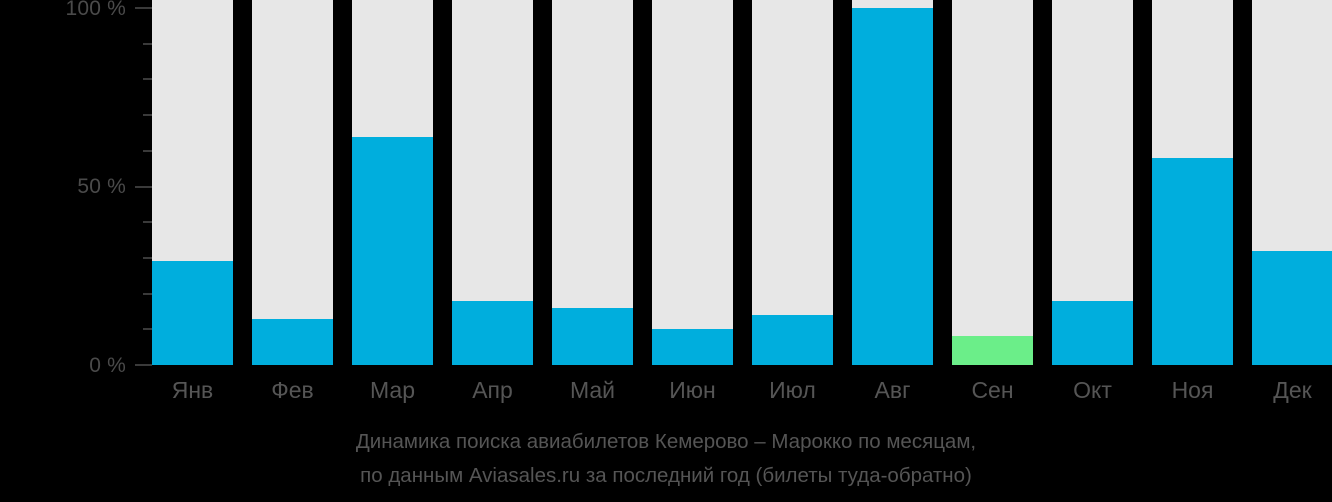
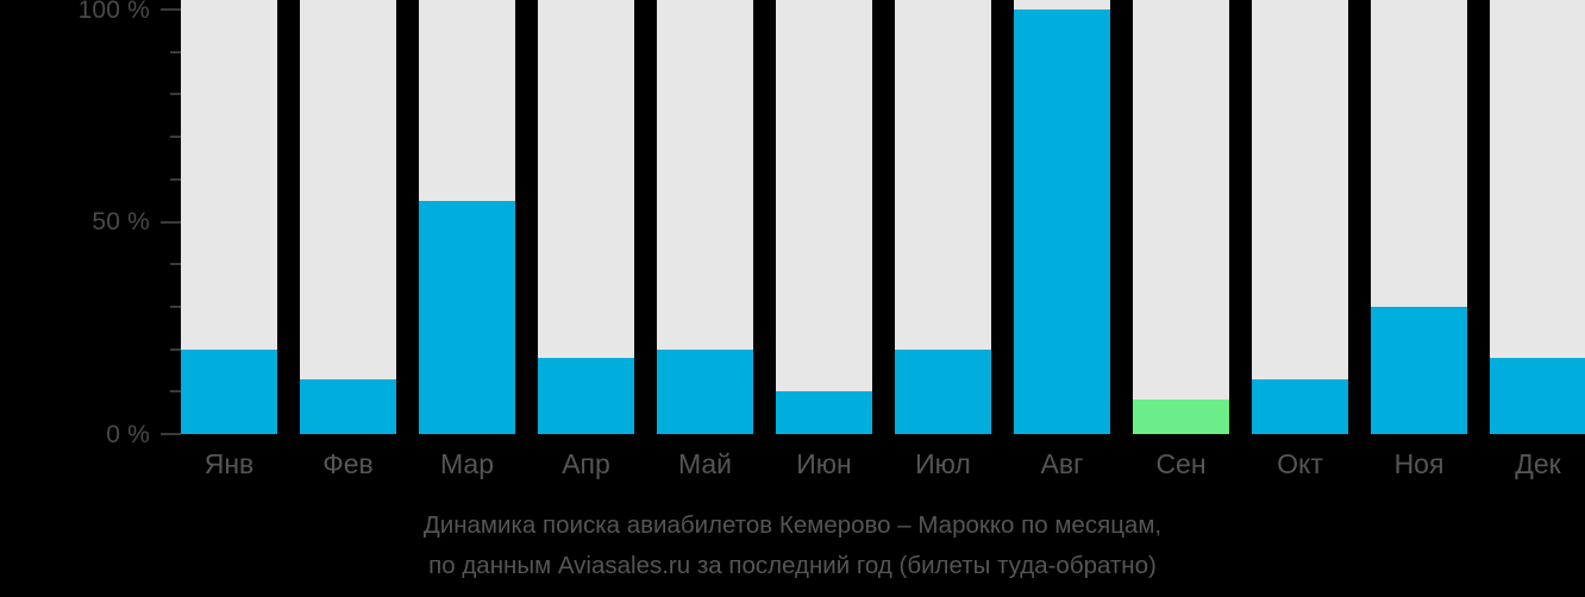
Янв: 29% -> 20%
Мар: 64% -> 55%
Май: 16% -> 20%
Июл: 14% -> 20%
Окт: 18% -> 13%
Ноя: 58% -> 30%
Дек: 32% -> 18%
